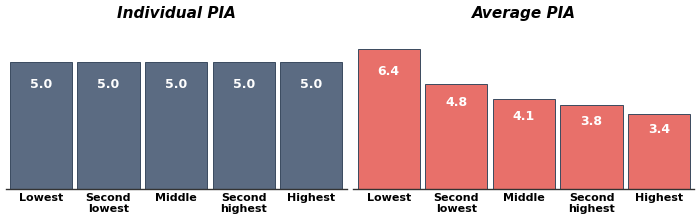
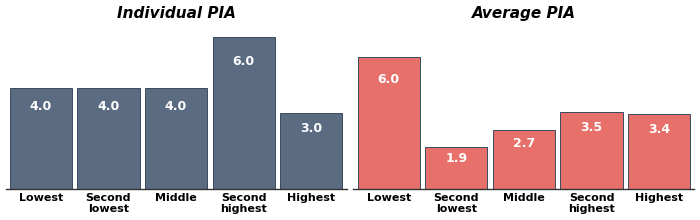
Individual PIA/Lowest: 5.0 -> 4.0
Individual PIA/Second lowest: 5.0 -> 4.0
Individual PIA/Middle: 5.0 -> 4.0
Individual PIA/Second highest: 5.0 -> 6.0
Individual PIA/Highest: 5.0 -> 3.0
Average PIA/Lowest: 6.4 -> 6.0
Average PIA/Second lowest: 4.8 -> 1.9
Average PIA/Middle: 4.1 -> 2.7
Average PIA/Second highest: 3.8 -> 3.5
